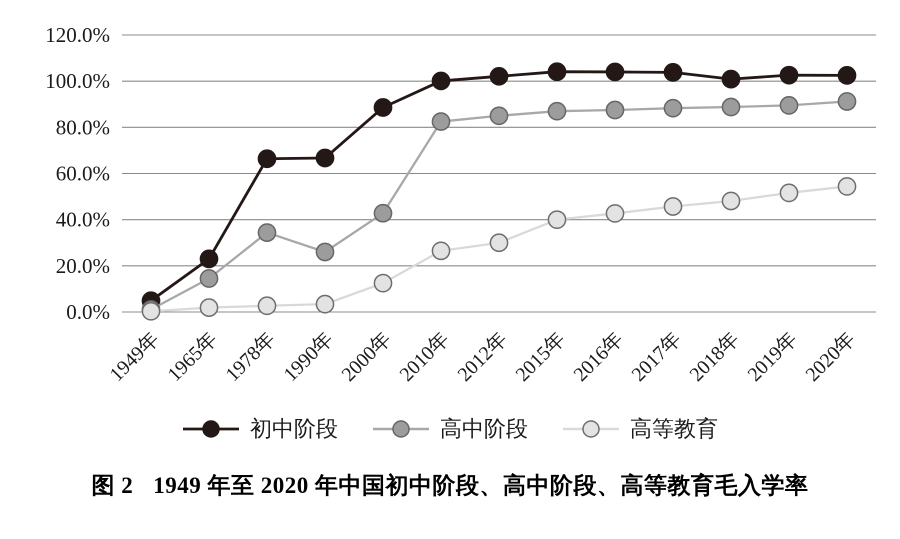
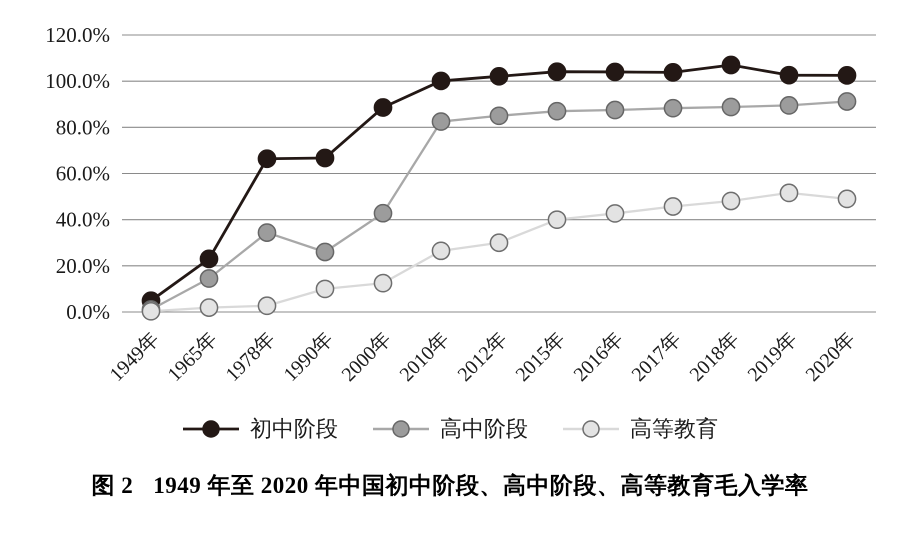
高等教育/1990年: 3% -> 10%
初中阶段/2018年: 101% -> 107%
高等教育/2020年: 54% -> 49%
